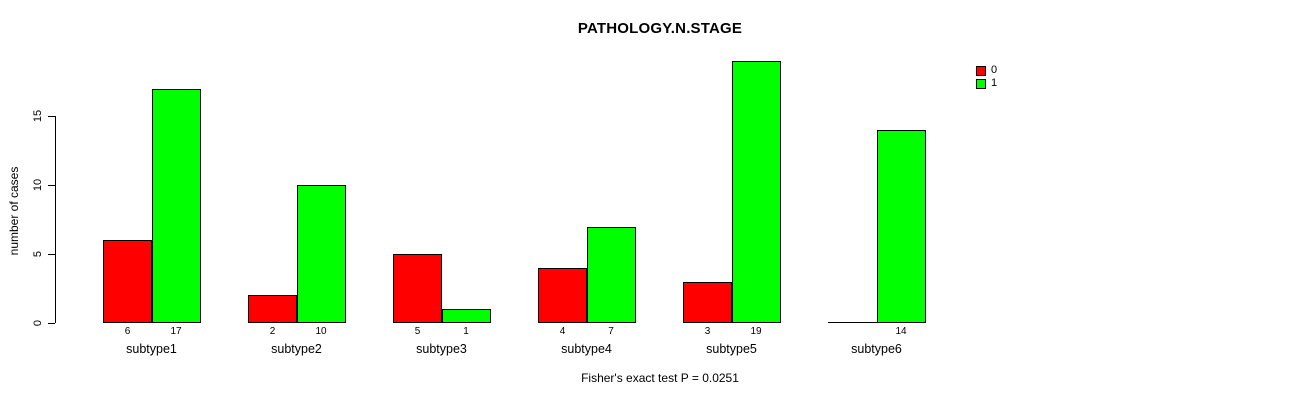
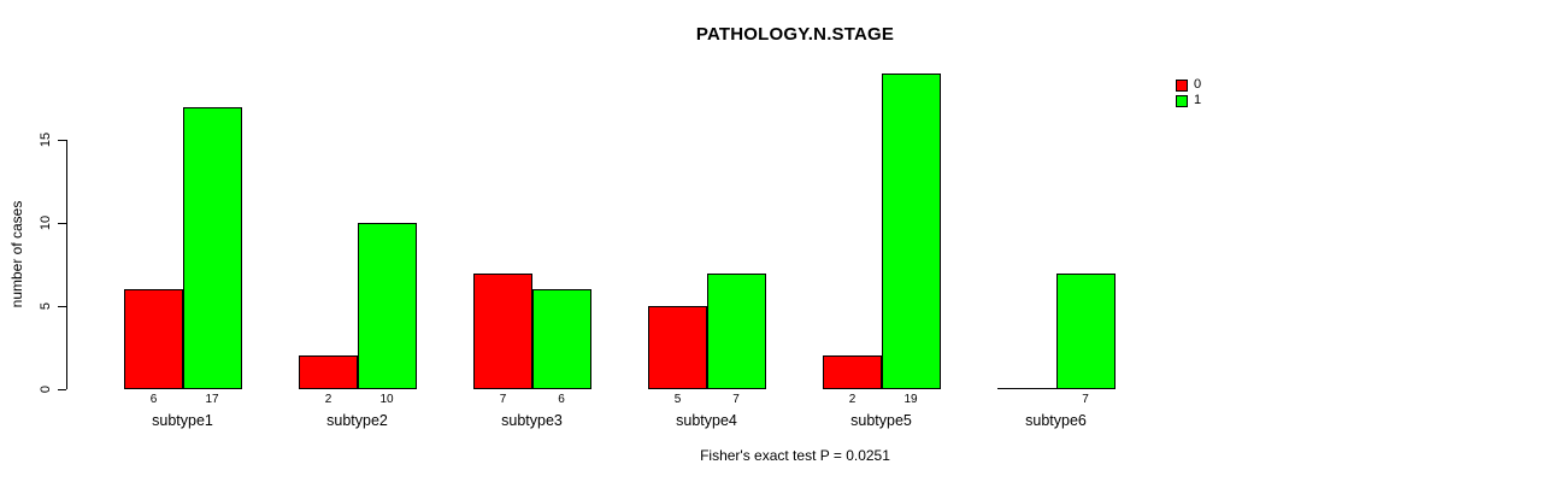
0/subtype3: 5 -> 7
1/subtype3: 1 -> 6
0/subtype4: 4 -> 5
0/subtype5: 3 -> 2
1/subtype6: 14 -> 7
